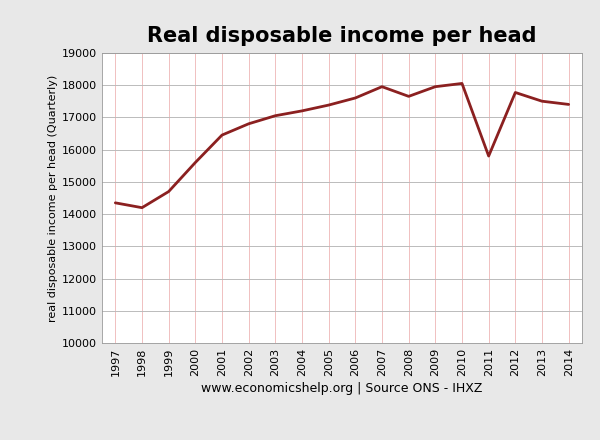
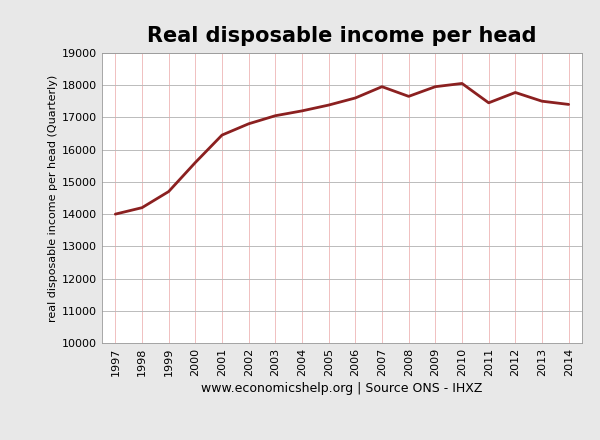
1997: 14350 -> 14000
2011: 15800 -> 17450
